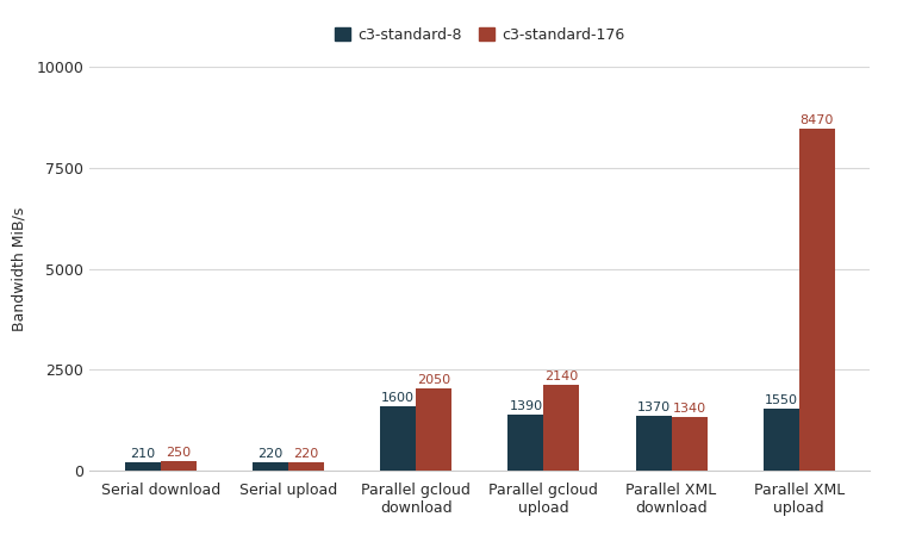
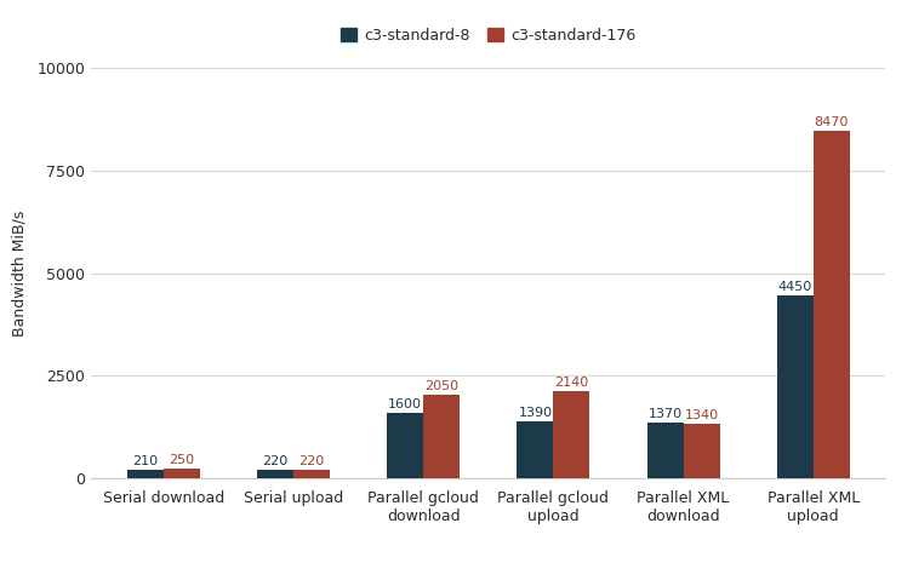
c3-standard-8/Parallel XML upload: 1550 -> 4450
